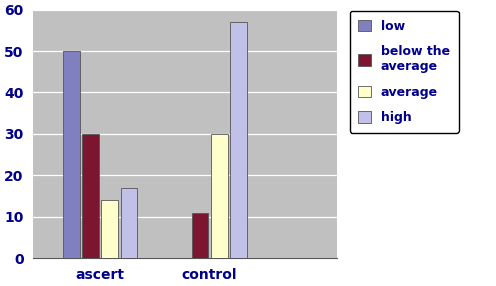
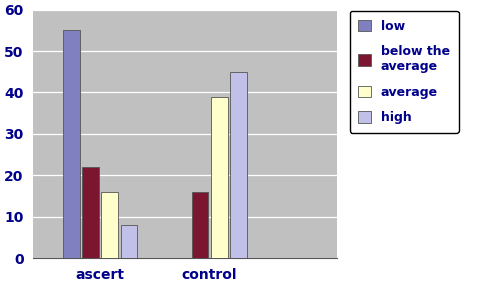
low/ascert: 50 -> 55
below the average/ascert: 30 -> 22
average/ascert: 14 -> 16
high/ascert: 17 -> 8
below the average/control: 11 -> 16
average/control: 30 -> 39
high/control: 57 -> 45
